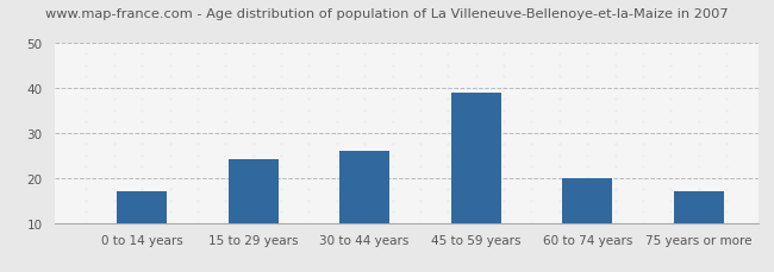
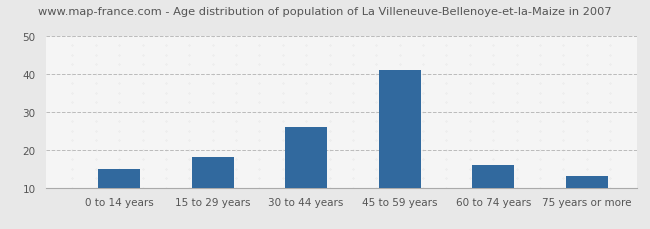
0 to 14 years: 17 -> 15
15 to 29 years: 24 -> 18
45 to 59 years: 39 -> 41
60 to 74 years: 20 -> 16
75 years or more: 17 -> 13
